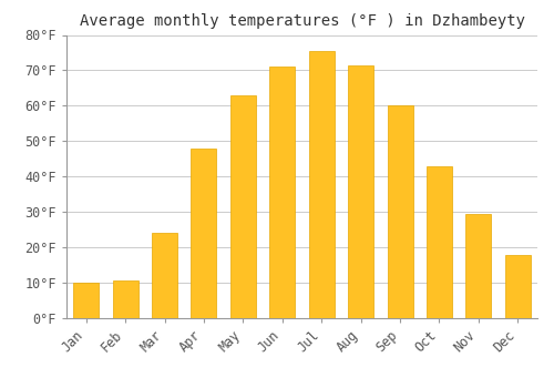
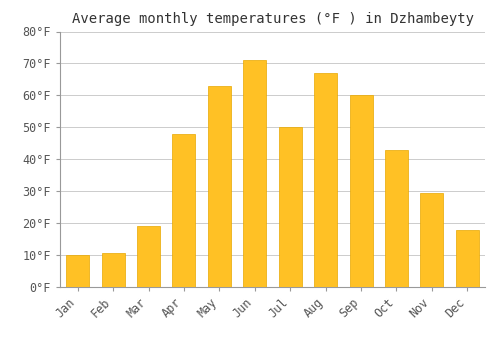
Mar: 24.0°F -> 19.0°F
Jul: 75.5°F -> 50.0°F
Aug: 71.5°F -> 67.0°F
